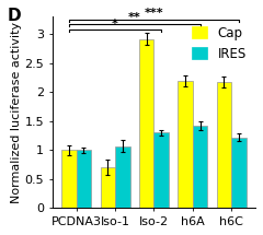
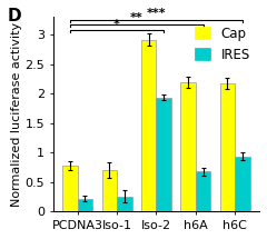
Cap/PCDNA3: 1.00 -> 0.78
IRES/PCDNA3: 1.00 -> 0.22
IRES/Iso-1: 1.07 -> 0.26
IRES/Iso-2: 1.30 -> 1.94
IRES/h6A: 1.42 -> 0.68
IRES/h6C: 1.22 -> 0.94
